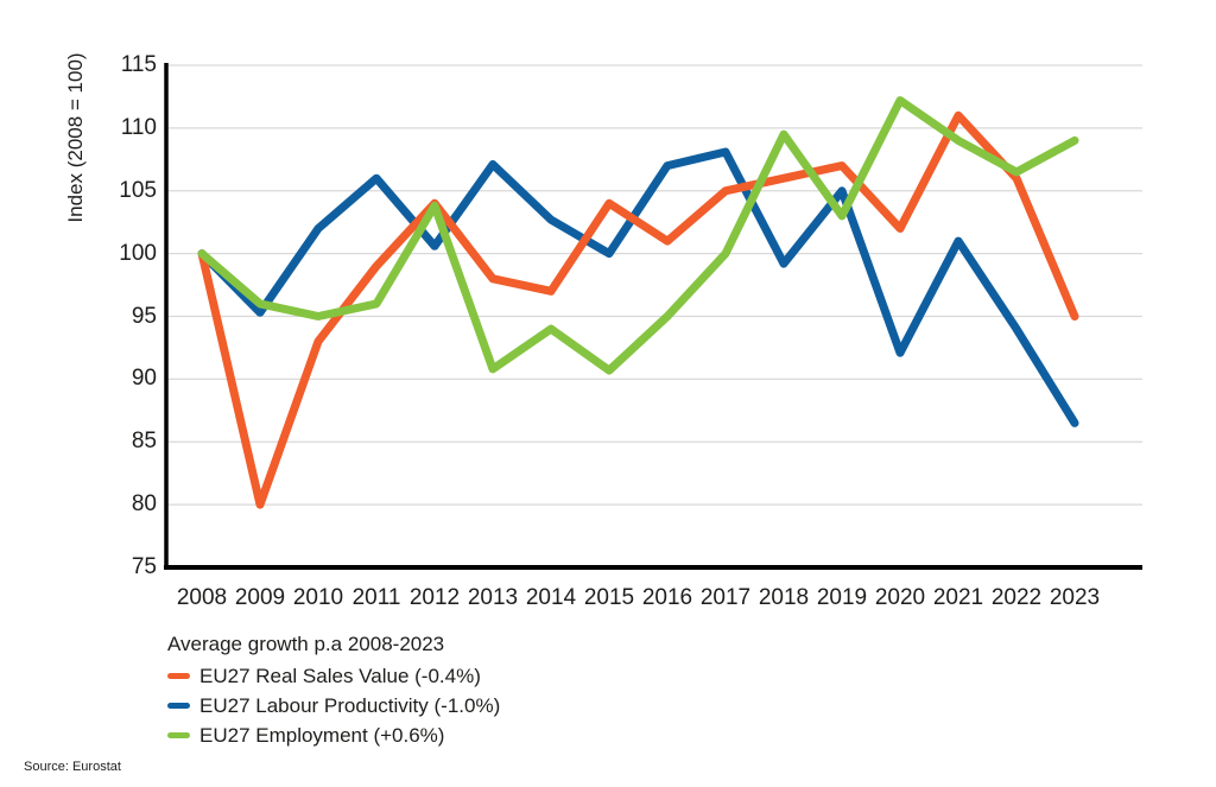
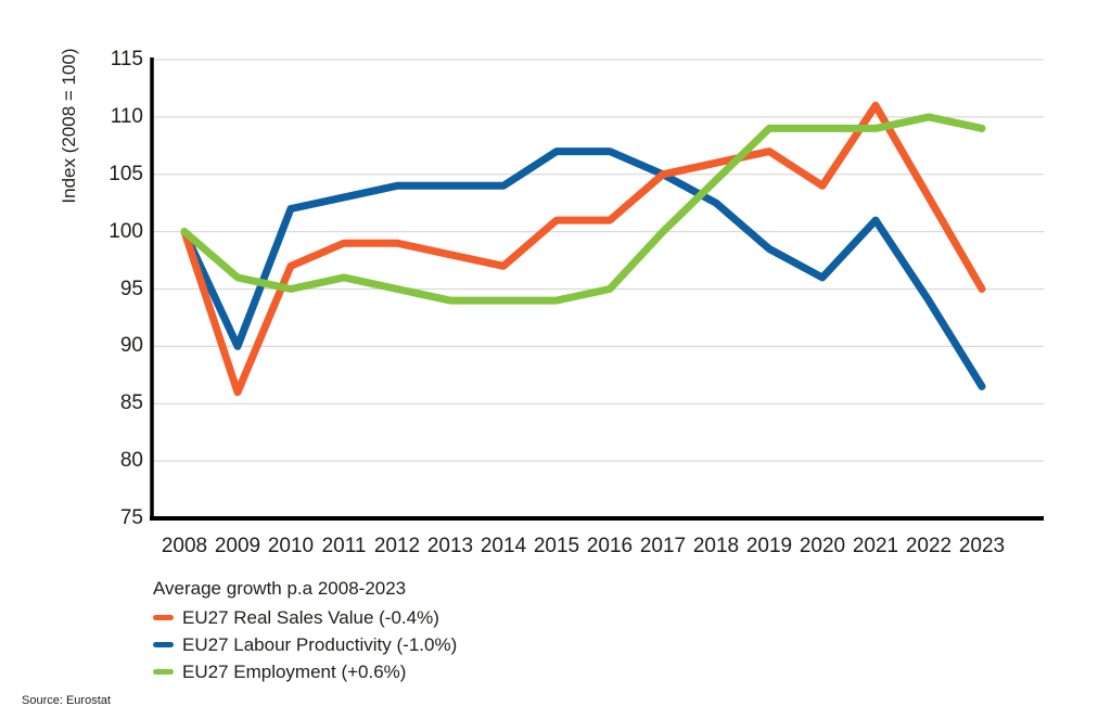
EU27 Real Sales Value (-0.4%)/2009: 80 -> 86
EU27 Labour Productivity (-1.0%)/2009: 95.3 -> 90.0
EU27 Real Sales Value (-0.4%)/2010: 93 -> 97
EU27 Labour Productivity (-1.0%)/2011: 106.0 -> 103.0
EU27 Real Sales Value (-0.4%)/2012: 104 -> 99
EU27 Labour Productivity (-1.0%)/2012: 100.6 -> 104.0
EU27 Employment (+0.6%)/2012: 103.8 -> 95.0
EU27 Labour Productivity (-1.0%)/2013: 107.1 -> 104.0
EU27 Employment (+0.6%)/2013: 90.8 -> 94.0
EU27 Labour Productivity (-1.0%)/2014: 102.7 -> 104.0
EU27 Real Sales Value (-0.4%)/2015: 104 -> 101
EU27 Labour Productivity (-1.0%)/2015: 100.0 -> 107.0
EU27 Employment (+0.6%)/2015: 90.7 -> 94.0
EU27 Labour Productivity (-1.0%)/2017: 108.1 -> 105.0
EU27 Labour Productivity (-1.0%)/2018: 99.2 -> 102.5
EU27 Employment (+0.6%)/2018: 109.5 -> 104.5
EU27 Labour Productivity (-1.0%)/2019: 105.0 -> 98.5
EU27 Employment (+0.6%)/2019: 103.0 -> 109.0
EU27 Real Sales Value (-0.4%)/2020: 102 -> 104
EU27 Labour Productivity (-1.0%)/2020: 92.1 -> 96.0
EU27 Employment (+0.6%)/2020: 112.2 -> 109.0
EU27 Real Sales Value (-0.4%)/2022: 106 -> 103
EU27 Employment (+0.6%)/2022: 106.5 -> 110.0
